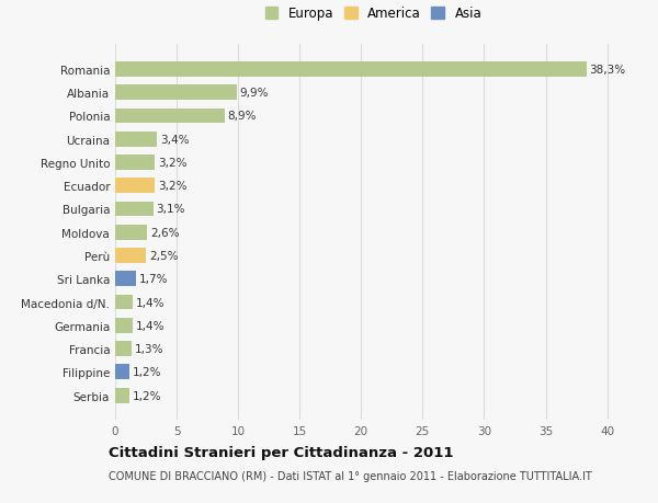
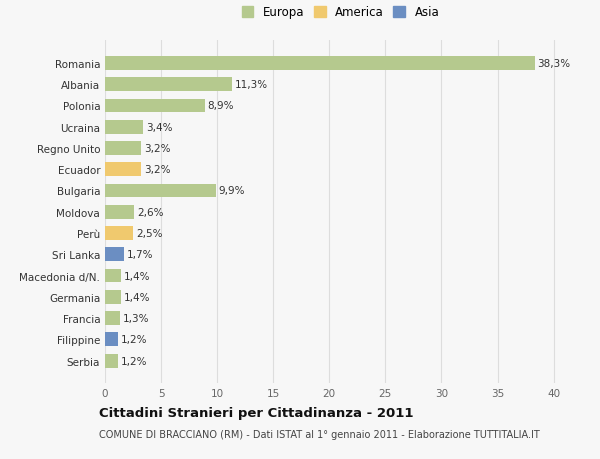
Albania: 9,9% -> 11,3%
Bulgaria: 3,1% -> 9,9%
